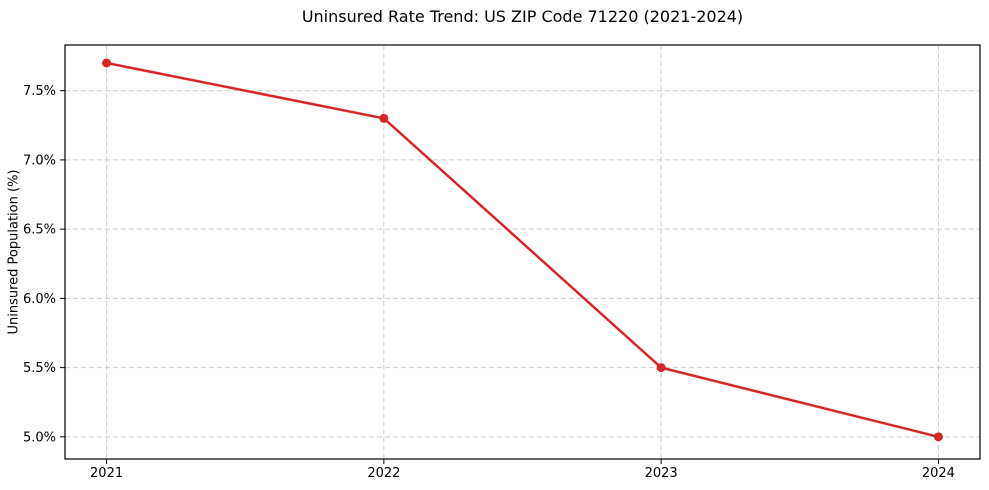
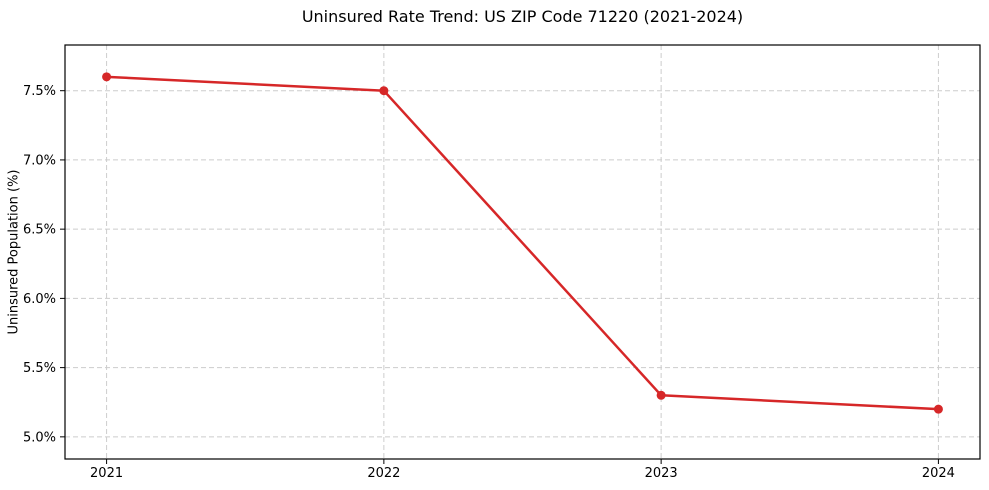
2021: 7.7% -> 7.6%
2022: 7.3% -> 7.5%
2023: 5.5% -> 5.3%
2024: 5.0% -> 5.2%
